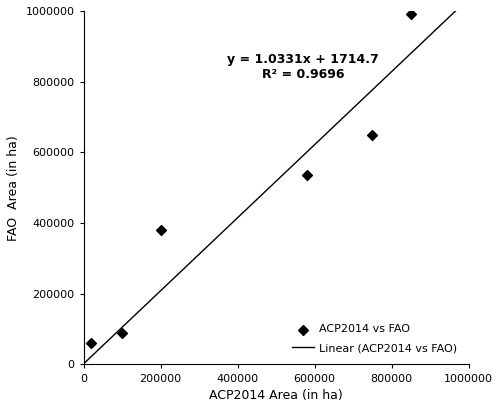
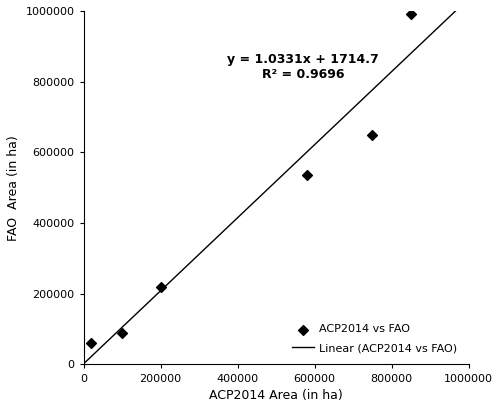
200000: 380000 -> 220000
